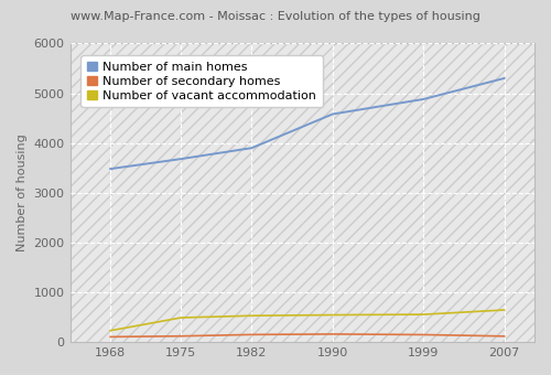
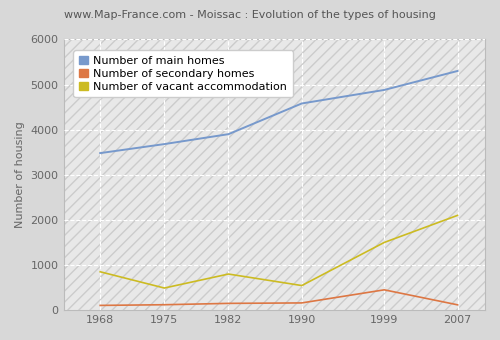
Number of vacant accommodation/1968: 230 -> 850
Number of vacant accommodation/1982: 530 -> 800
Number of secondary homes/1999: 150 -> 450
Number of vacant accommodation/1999: 560 -> 1500
Number of vacant accommodation/2007: 640 -> 2100
